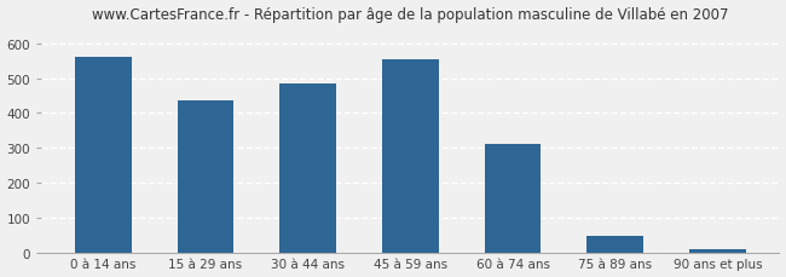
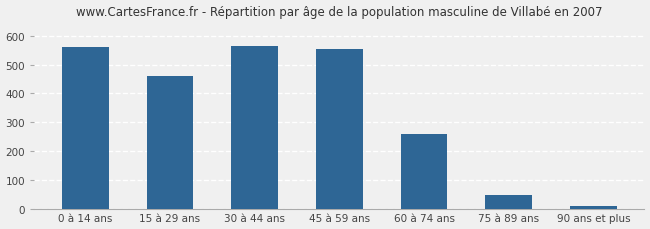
15 à 29 ans: 435 -> 460
30 à 44 ans: 485 -> 565
60 à 74 ans: 310 -> 258
